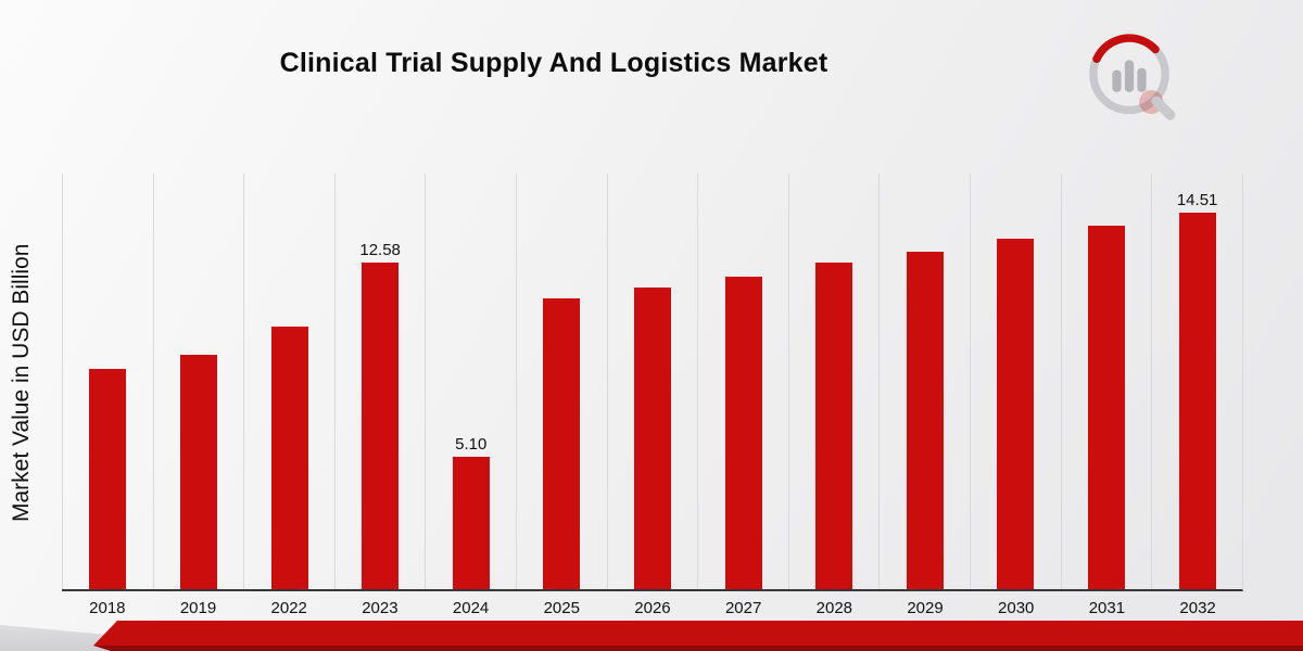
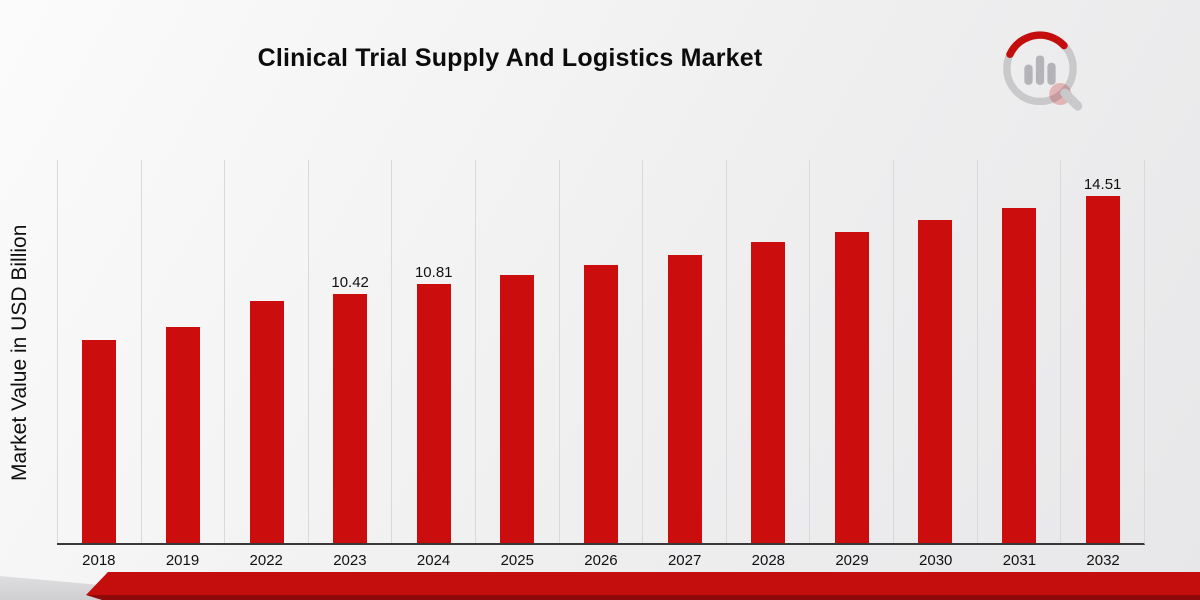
2023: 12.58 -> 10.42
2024: 5.10 -> 10.81
